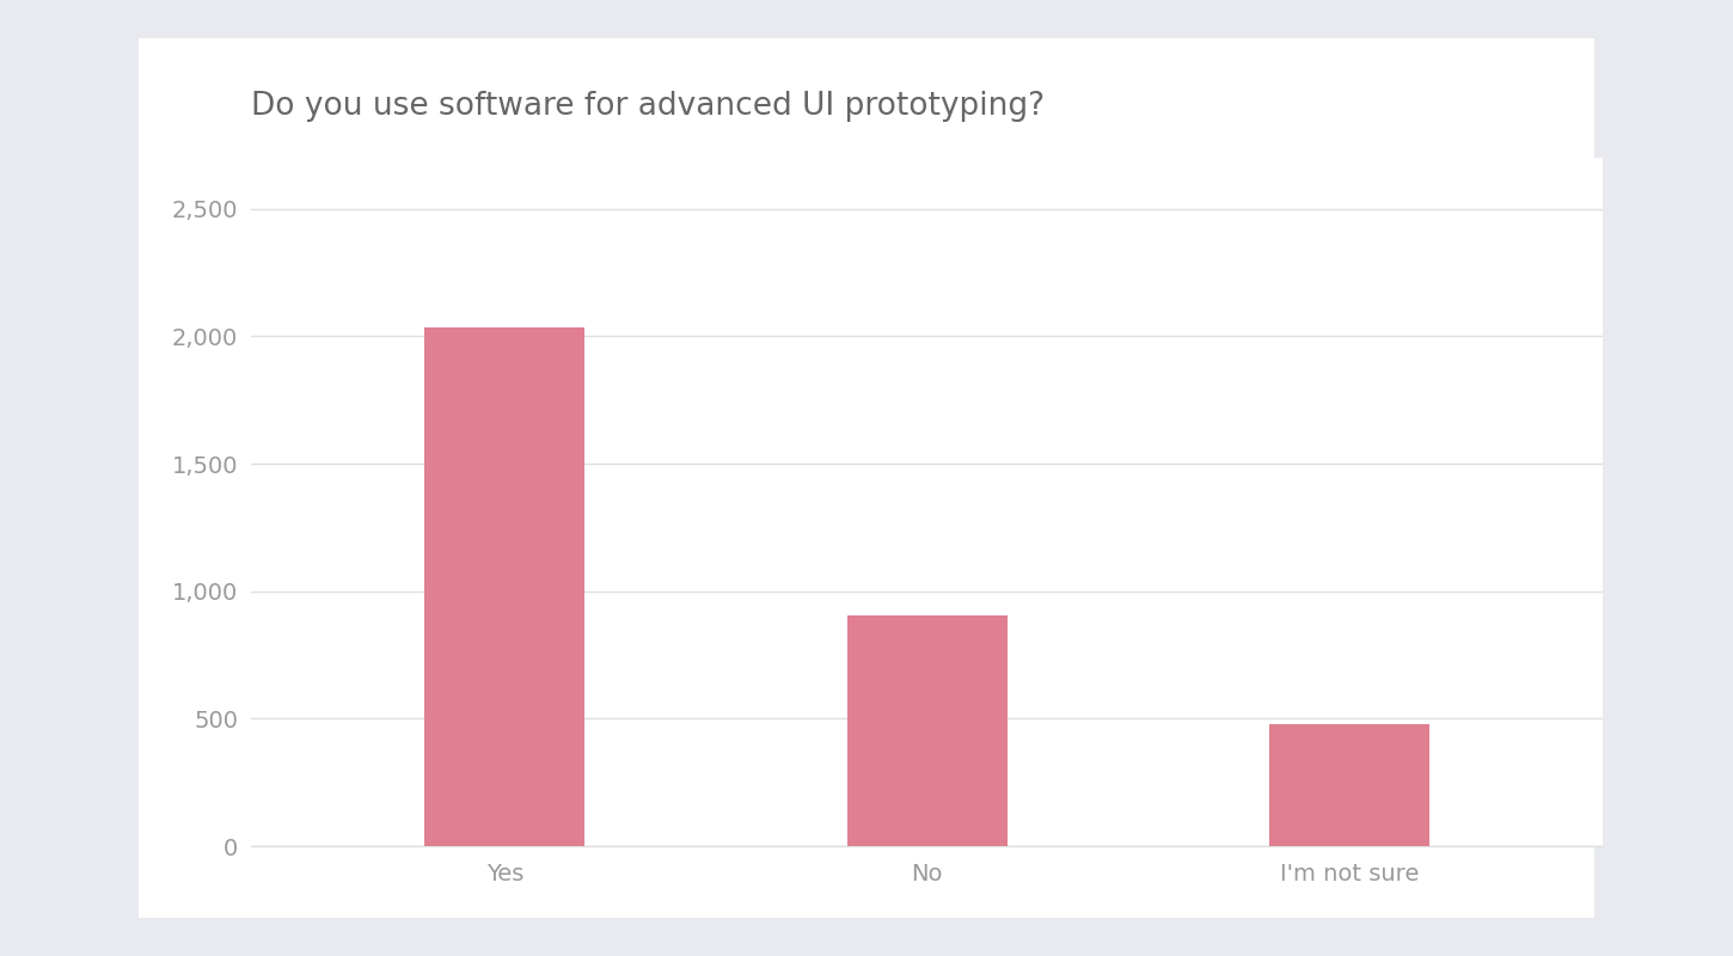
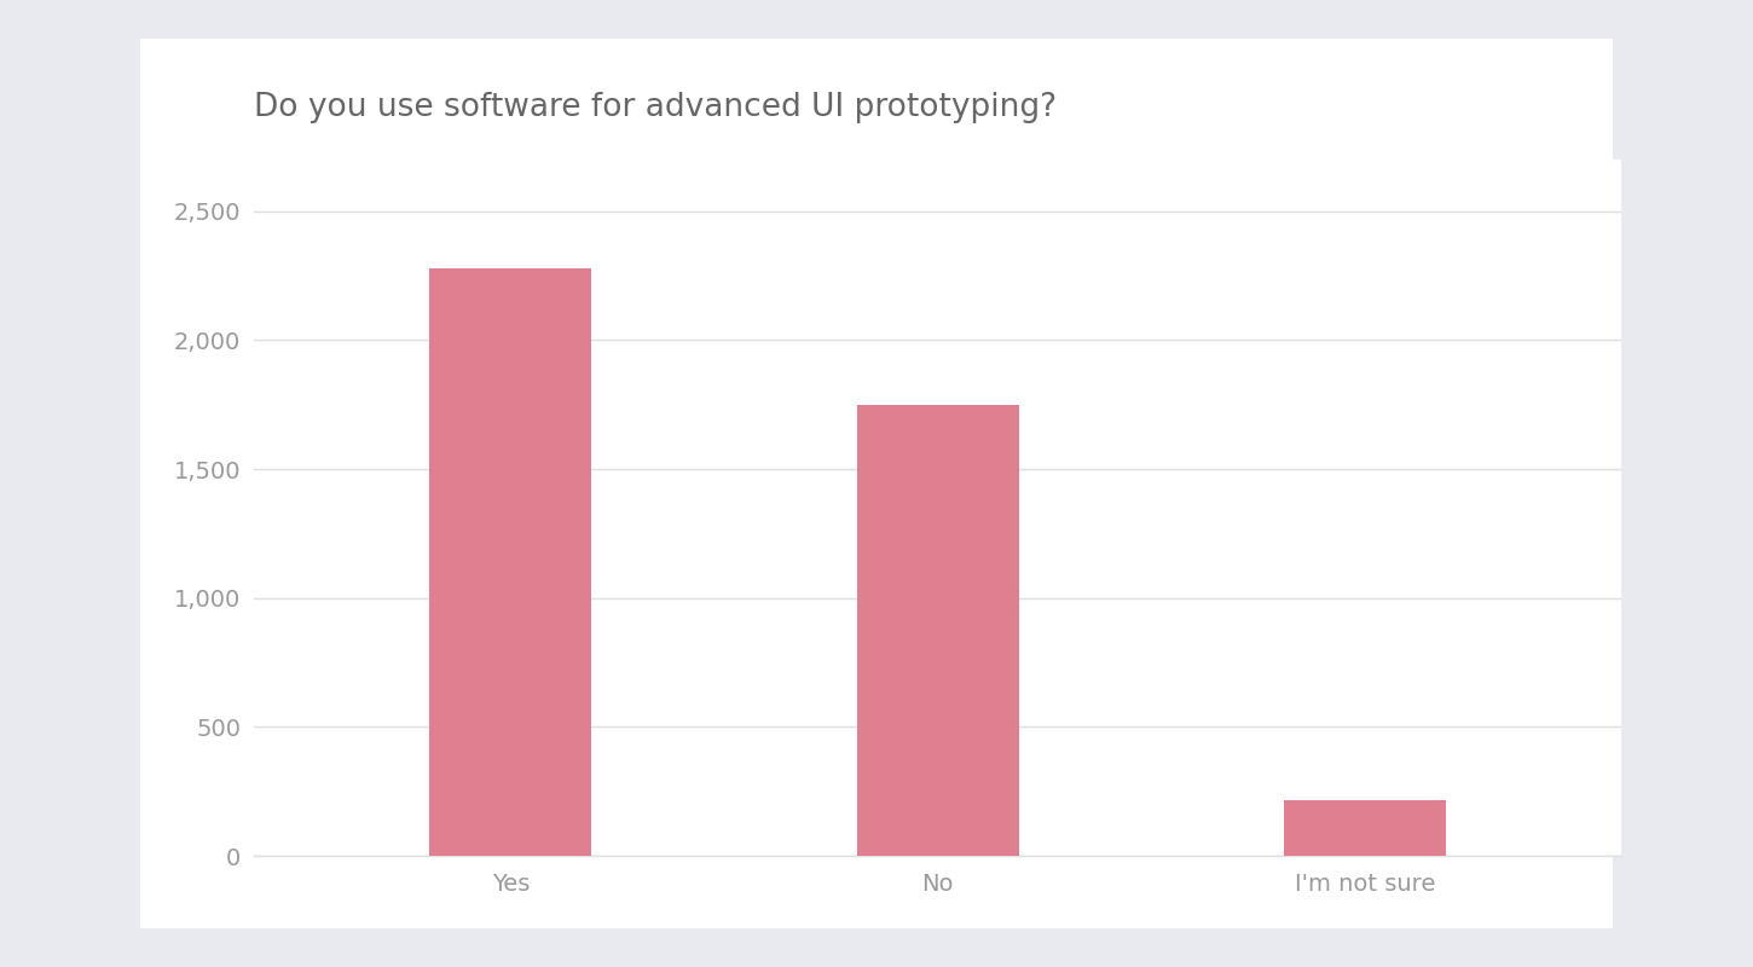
Yes: 2,035 -> 2,280
No: 905 -> 1,750
I'm not sure: 480 -> 215
